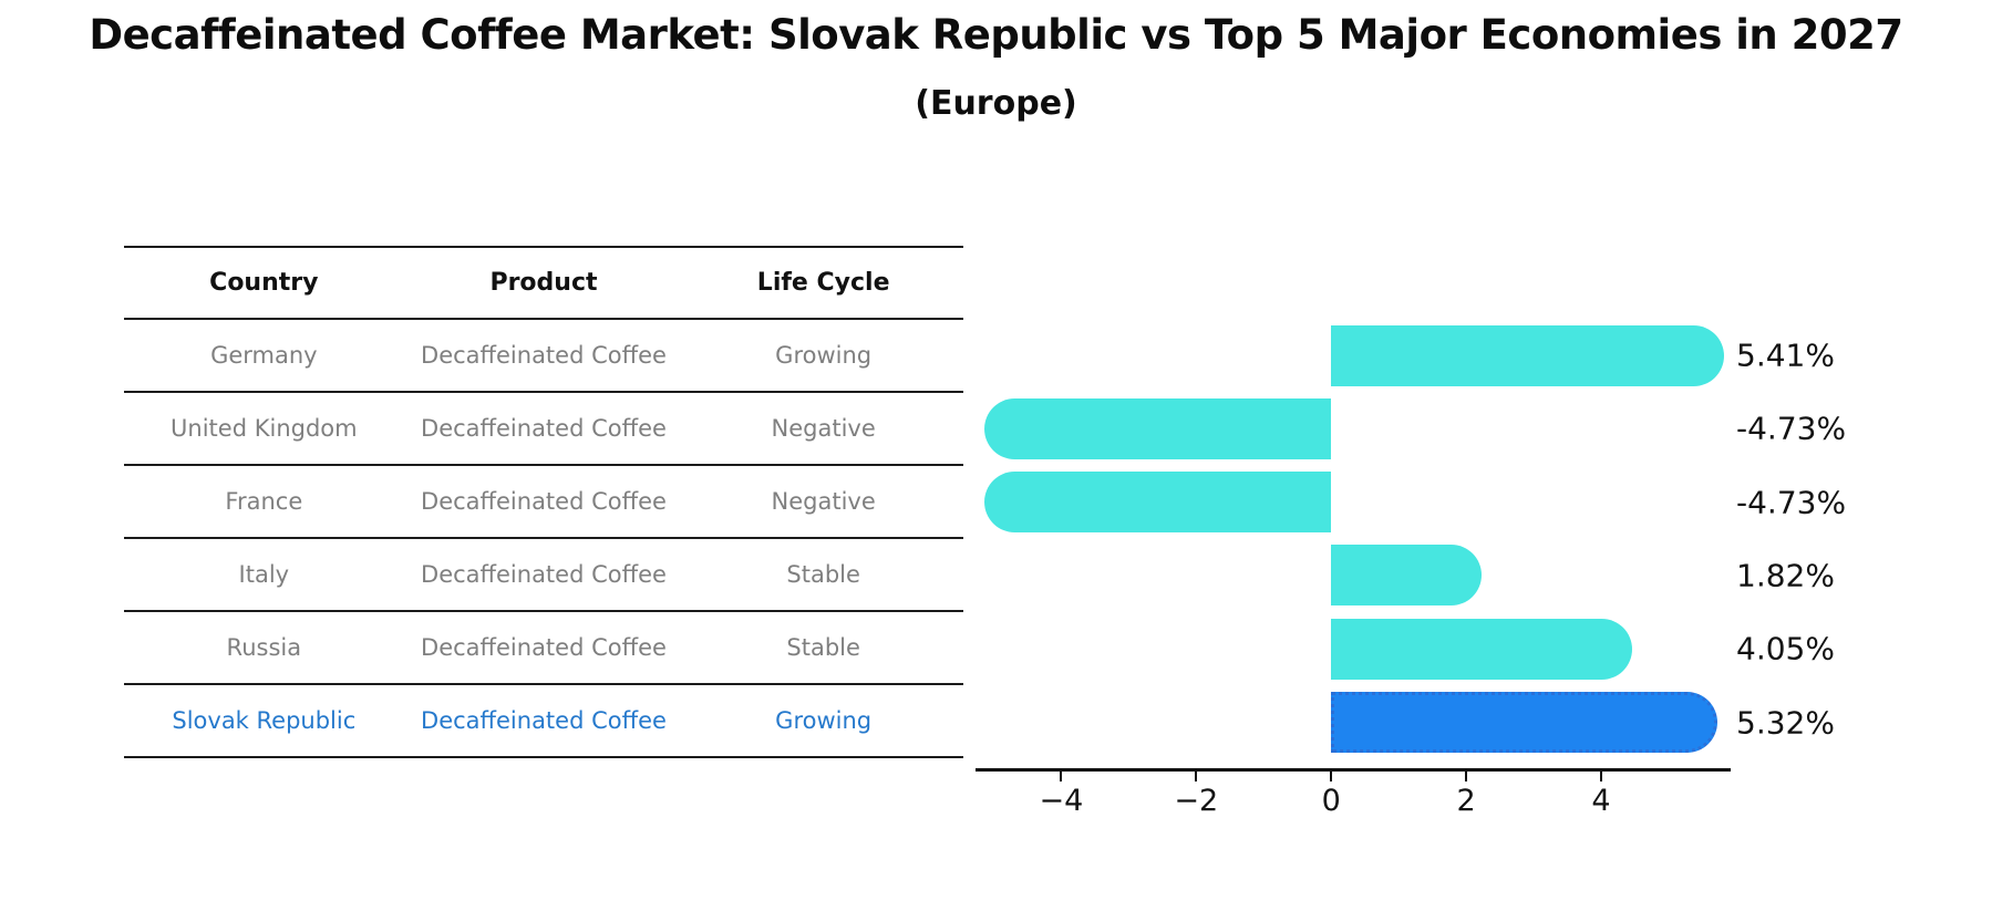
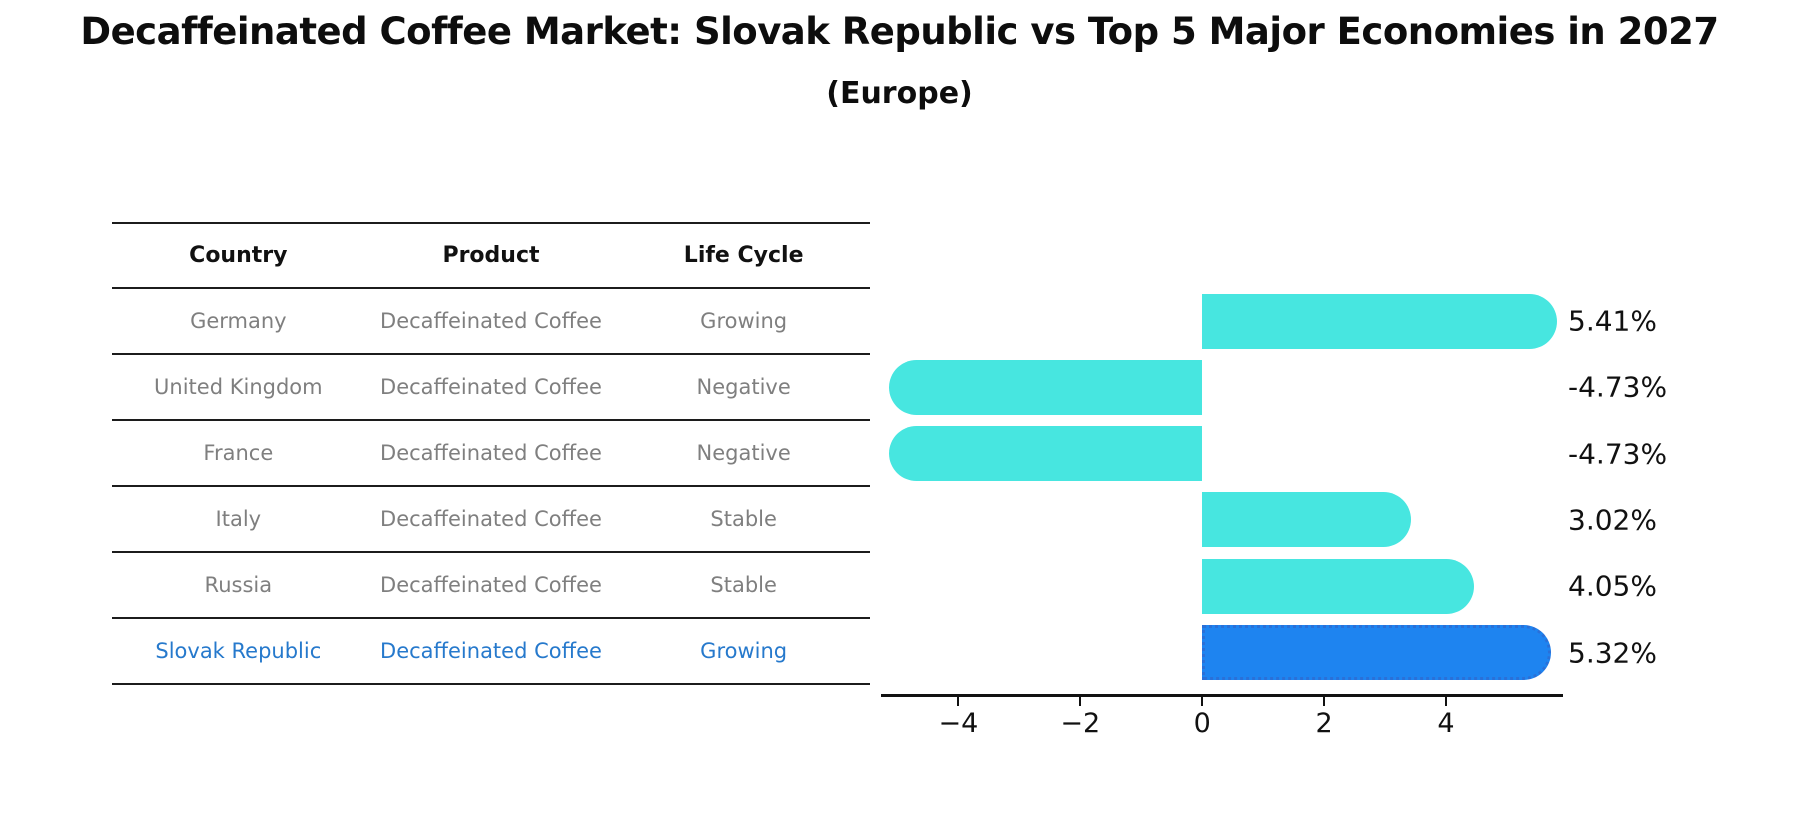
Italy: 1.82% -> 3.02%
